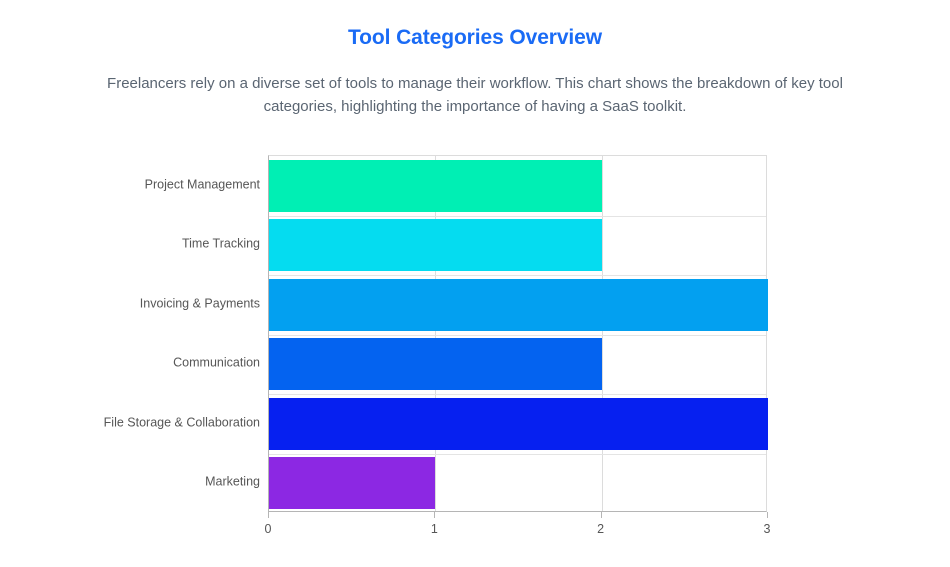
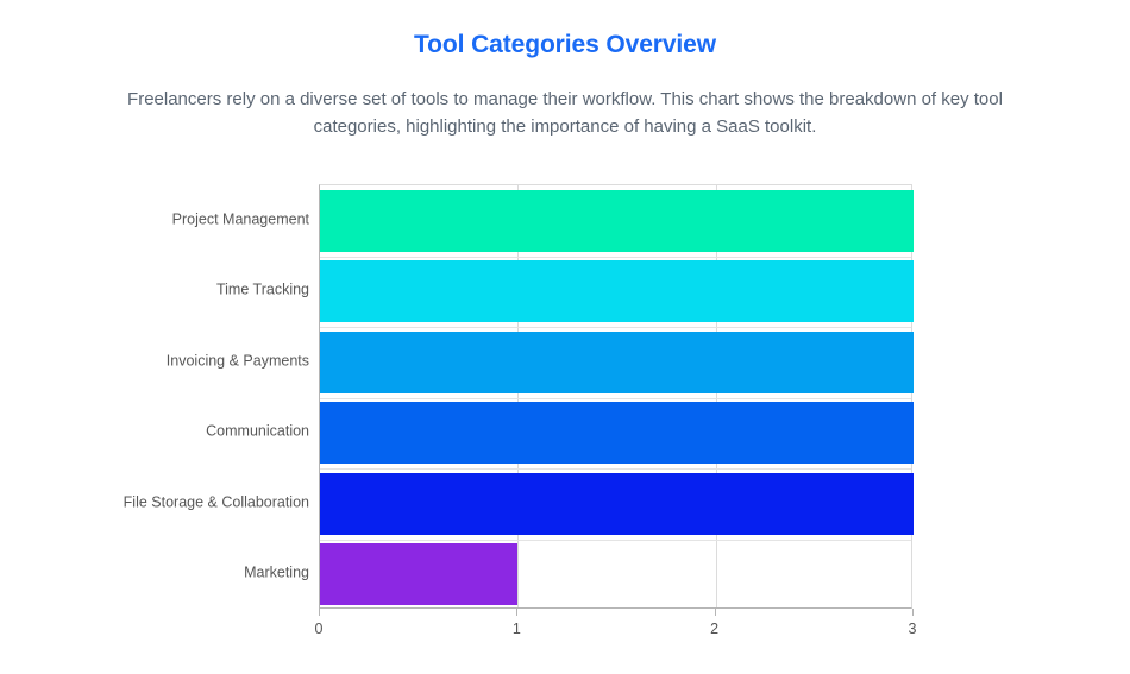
Project Management: 2 -> 3
Time Tracking: 2 -> 3
Communication: 2 -> 3
